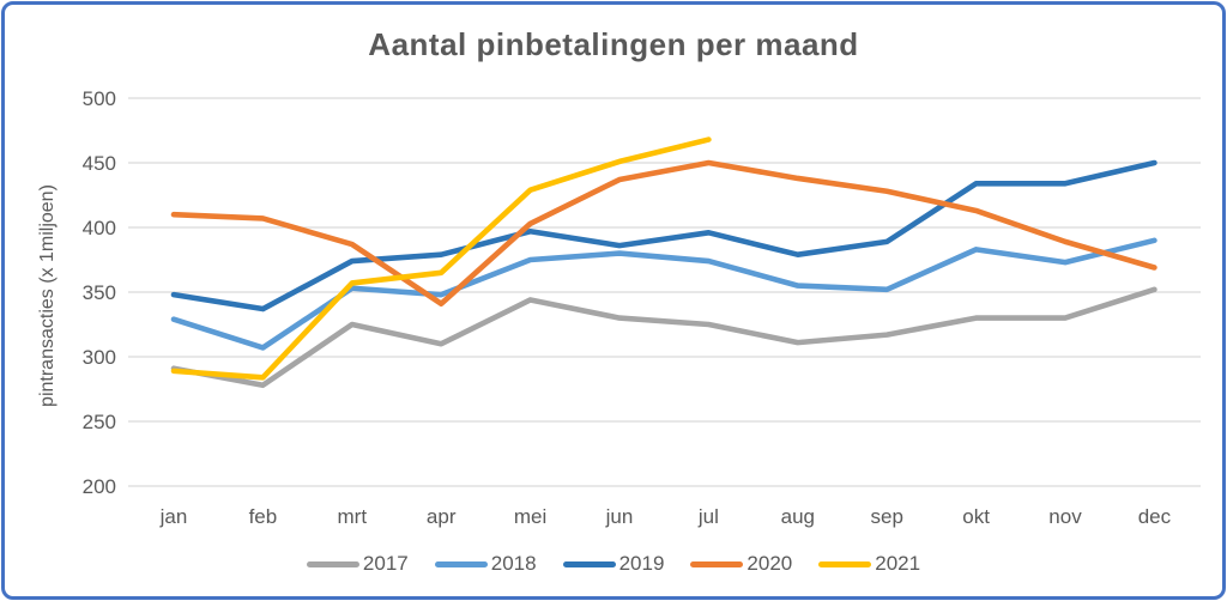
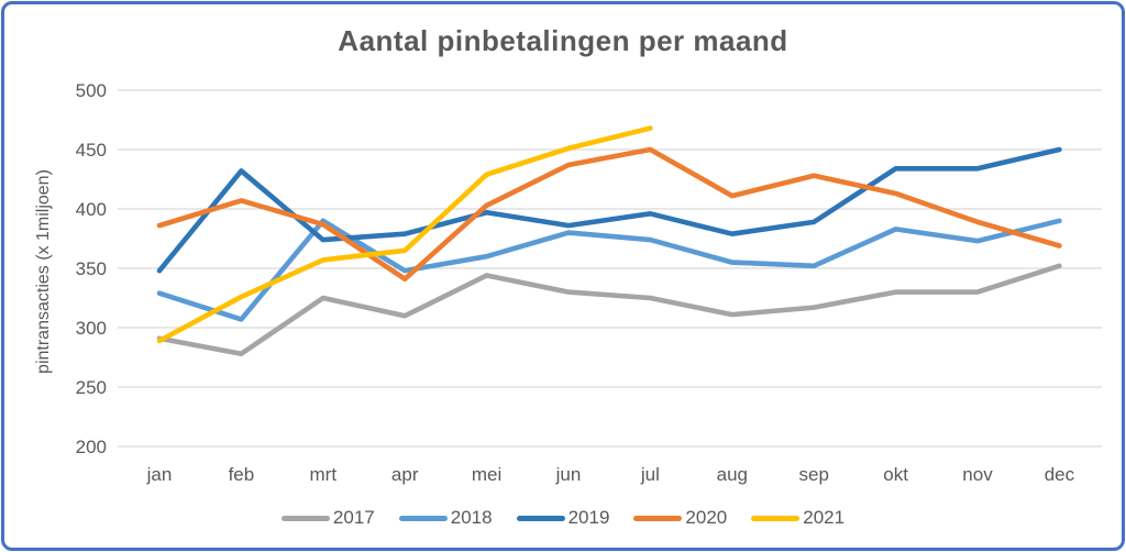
2020/jan: 410 -> 386
2019/feb: 337 -> 432
2021/feb: 284 -> 326
2018/mrt: 353 -> 390
2018/mei: 375 -> 360
2020/aug: 438 -> 411
